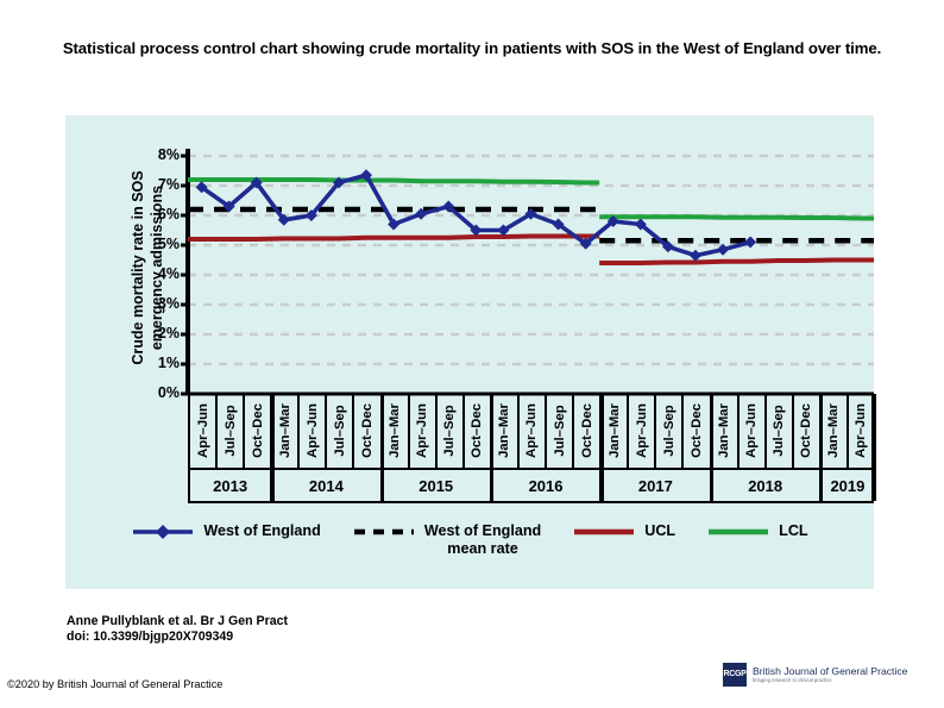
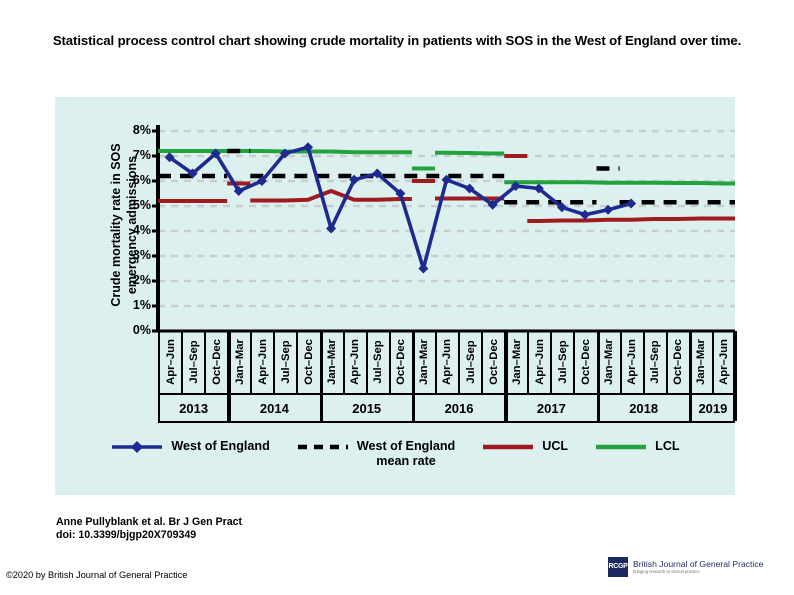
West of England/2014 Jan–Mar: 5.8% -> 5.6%
West of England mean rate/2014 Jan–Mar: 6.2% -> 7.2%
UCL/2014 Jan–Mar: 5.2% -> 5.9%
West of England/2015 Jan–Mar: 5.7% -> 4.1%
UCL/2015 Jan–Mar: 5.2% -> 5.6%
West of England/2016 Jan–Mar: 5.5% -> 2.5%
UCL/2016 Jan–Mar: 5.3% -> 6.0%
LCL/2016 Jan–Mar: 7.1% -> 6.5%
UCL/2017 Jan–Mar: 4.4% -> 7.0%
West of England mean rate/2018 Jan–Mar: 5.2% -> 6.5%
